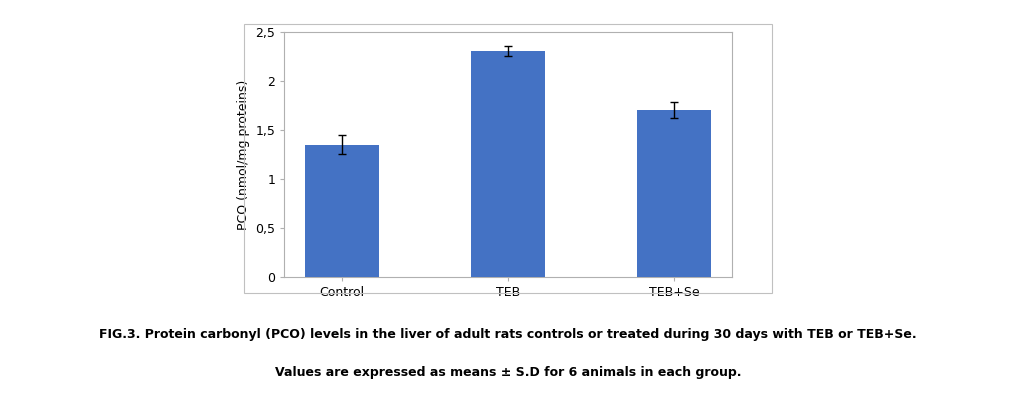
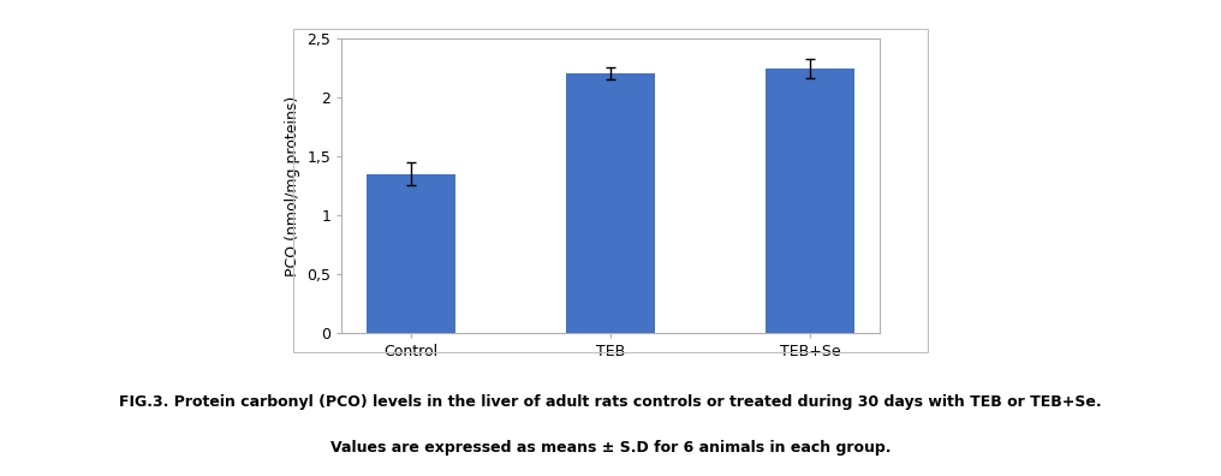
TEB: 2,30 -> 2,20
TEB+Se: 1,70 -> 2,24
